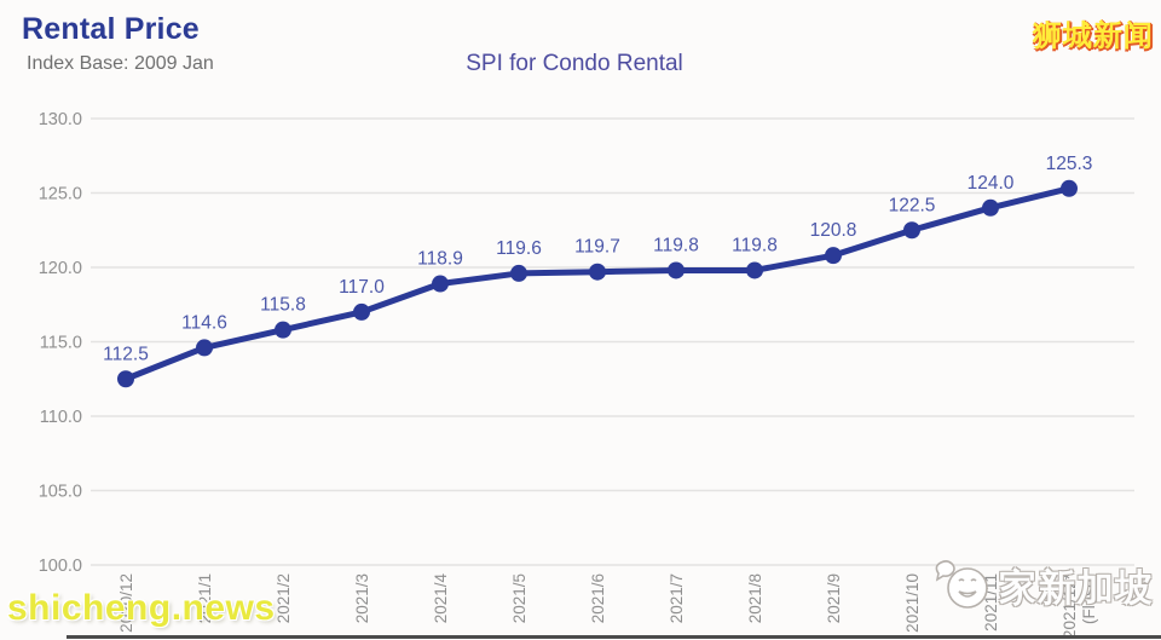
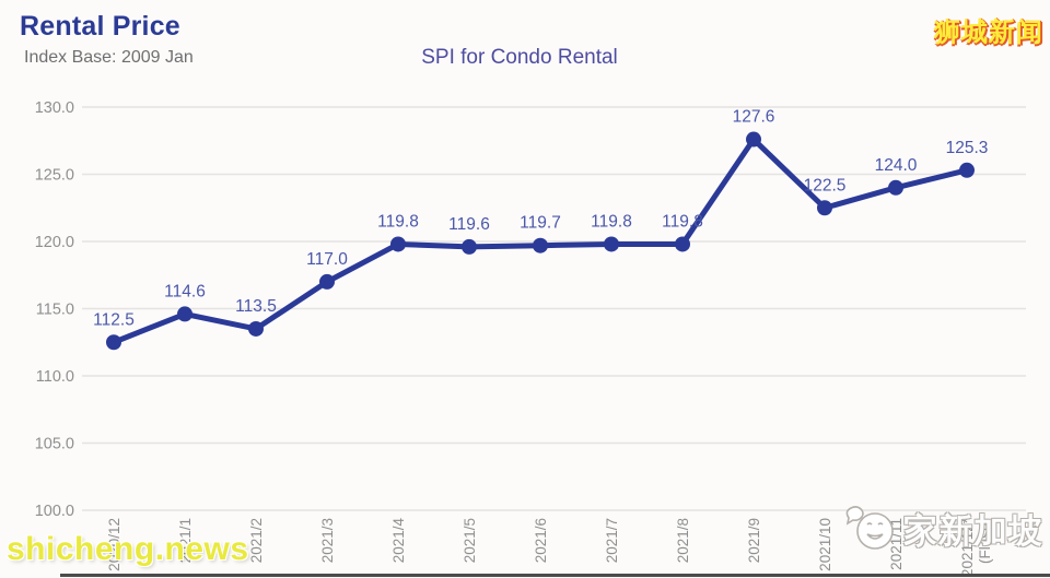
2021/2: 115.8 -> 113.5
2021/4: 118.9 -> 119.8
2021/9: 120.8 -> 127.6
